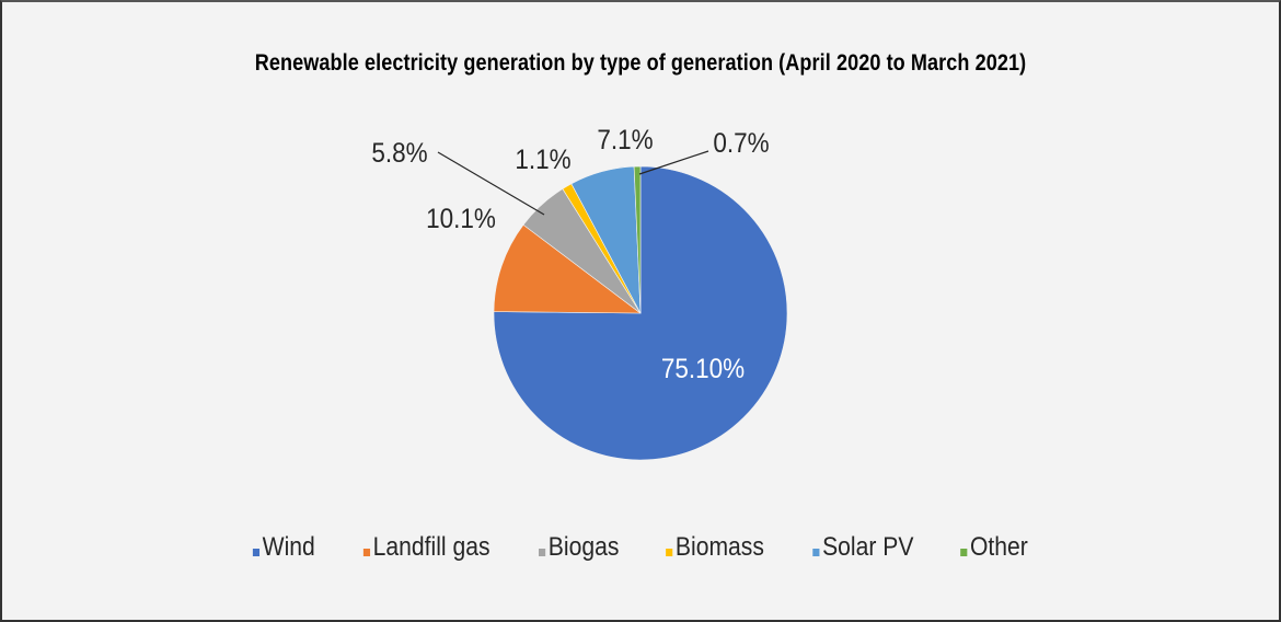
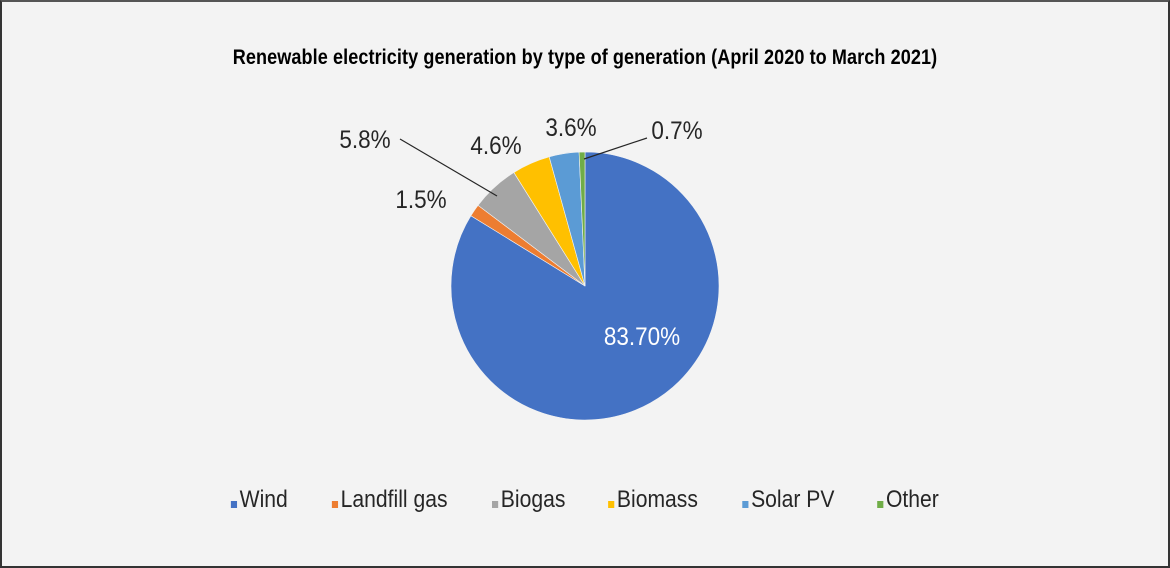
Wind: 75.10% -> 83.70%
Landfill gas: 10.1% -> 1.5%
Biomass: 1.1% -> 4.6%
Solar PV: 7.1% -> 3.6%
